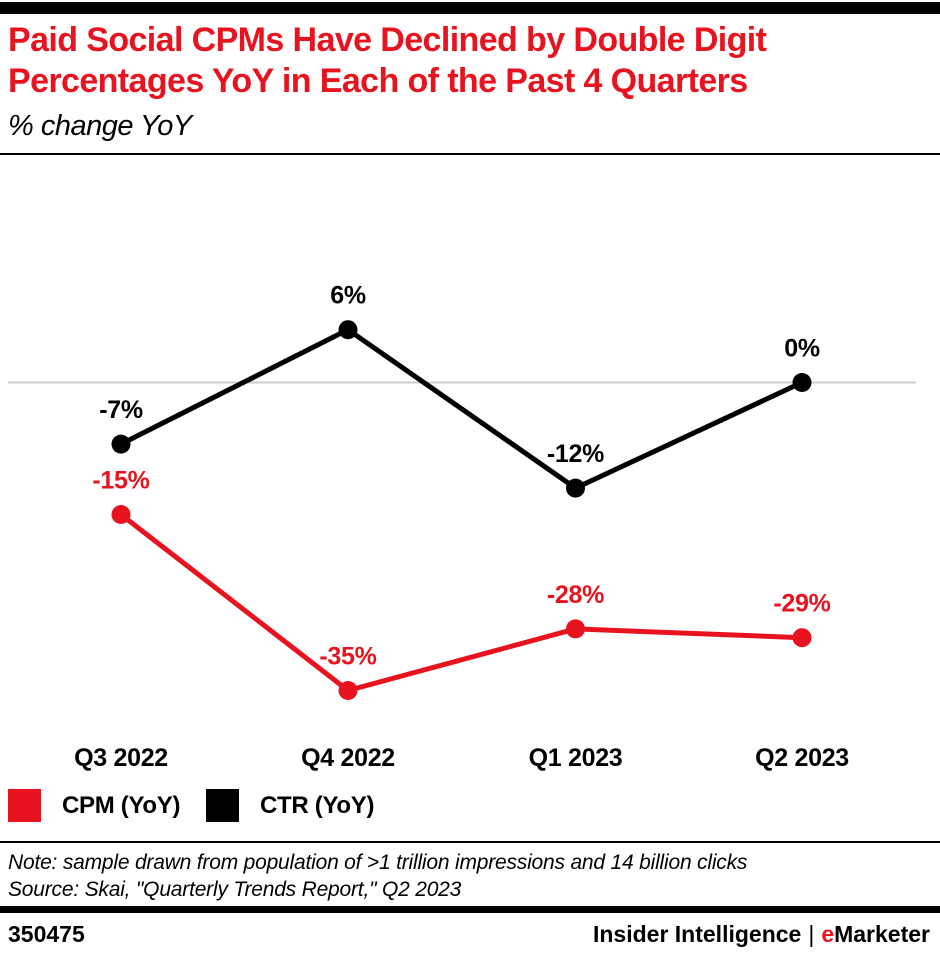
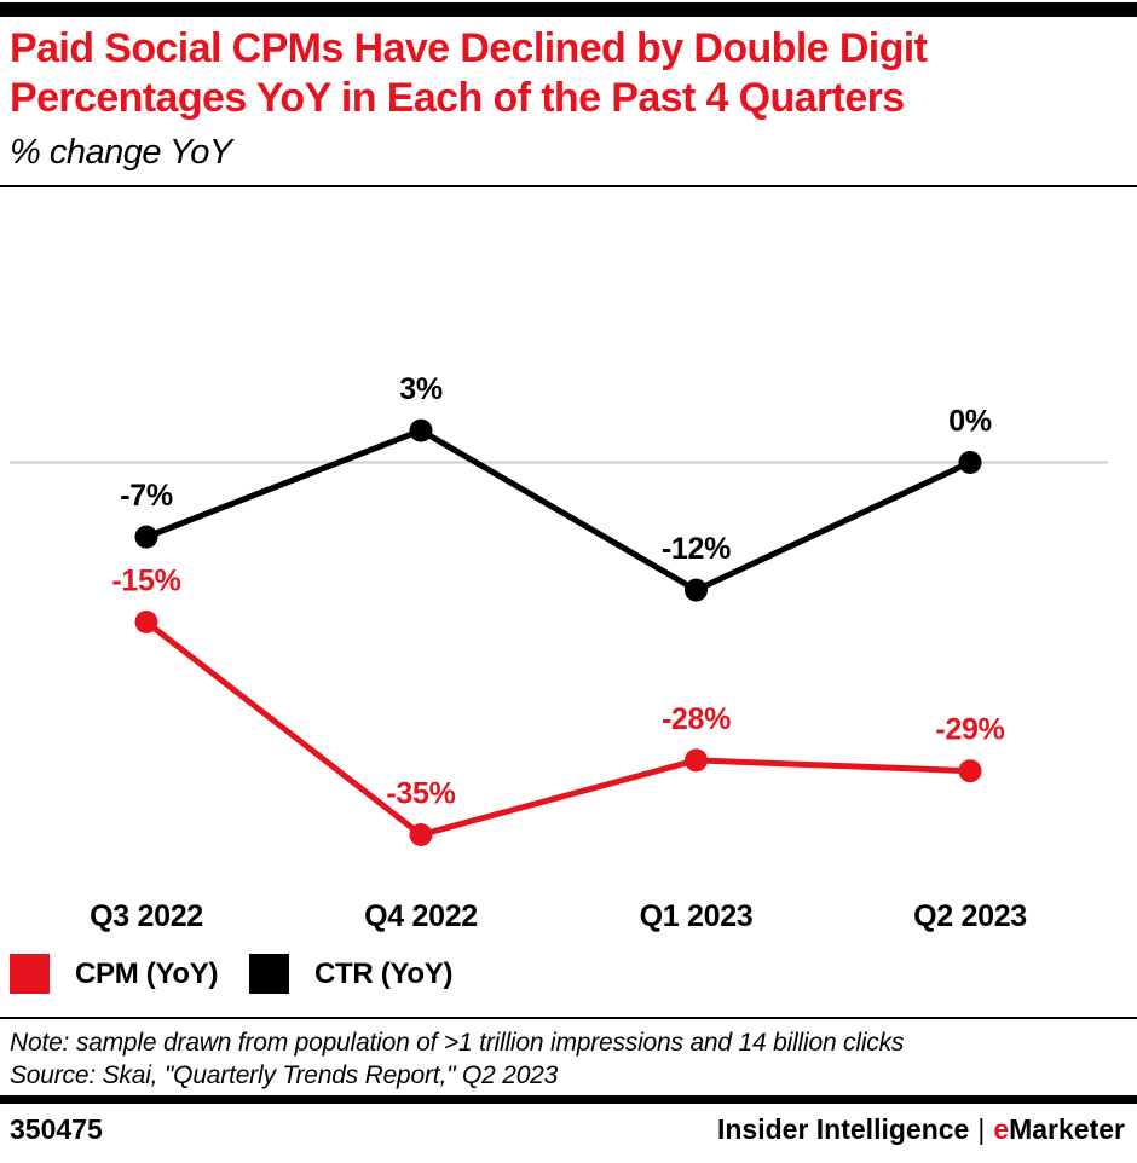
CTR (YoY)/Q4 2022: 6% -> 3%
